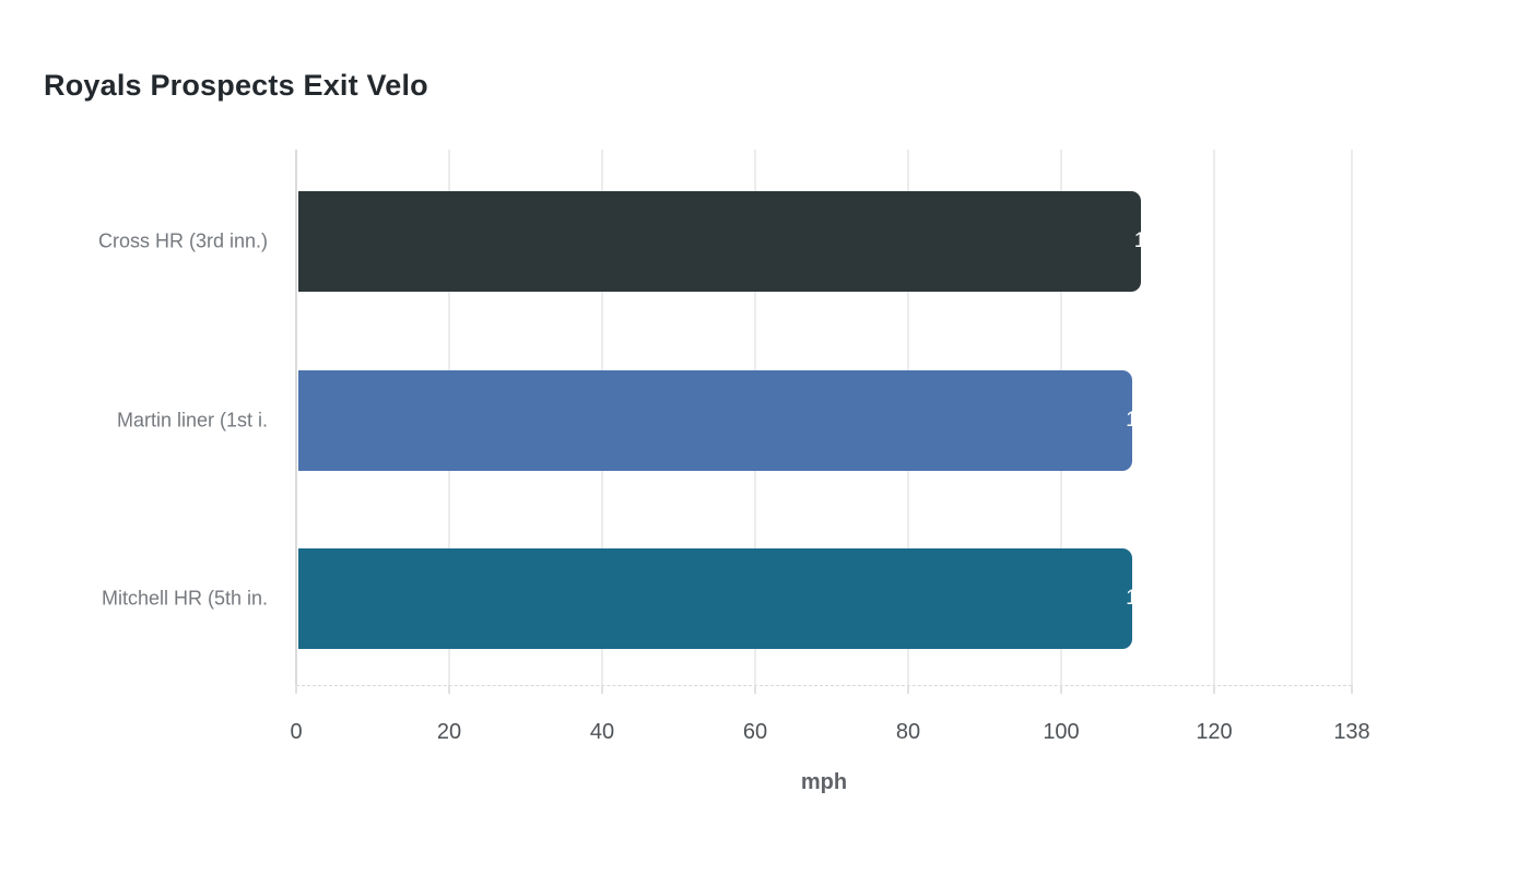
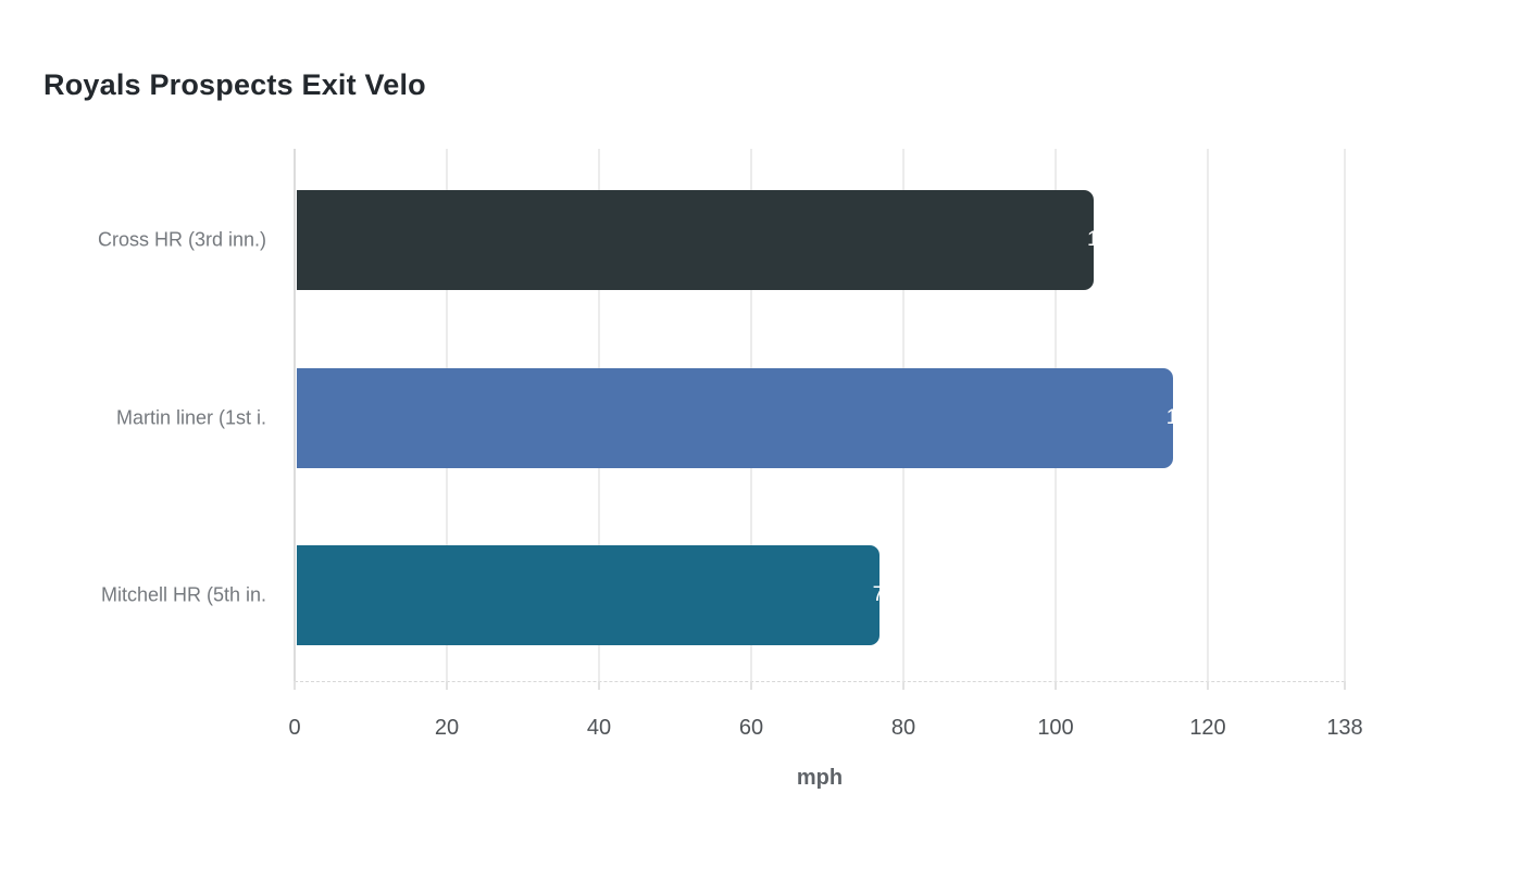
Cross HR (3rd inn.): 110.4 -> 105.0
Martin liner (1st i.: 109.3 -> 115.4
Mitchell HR (5th in.: 109.3 -> 76.8
